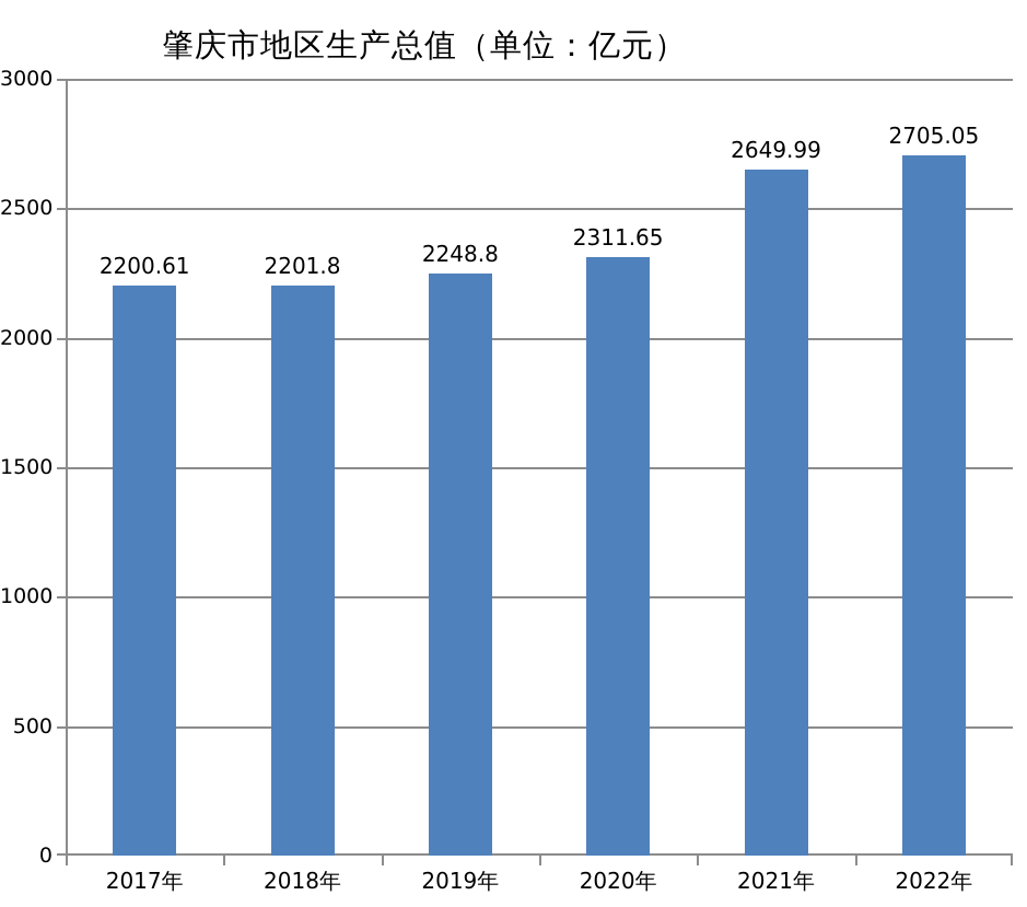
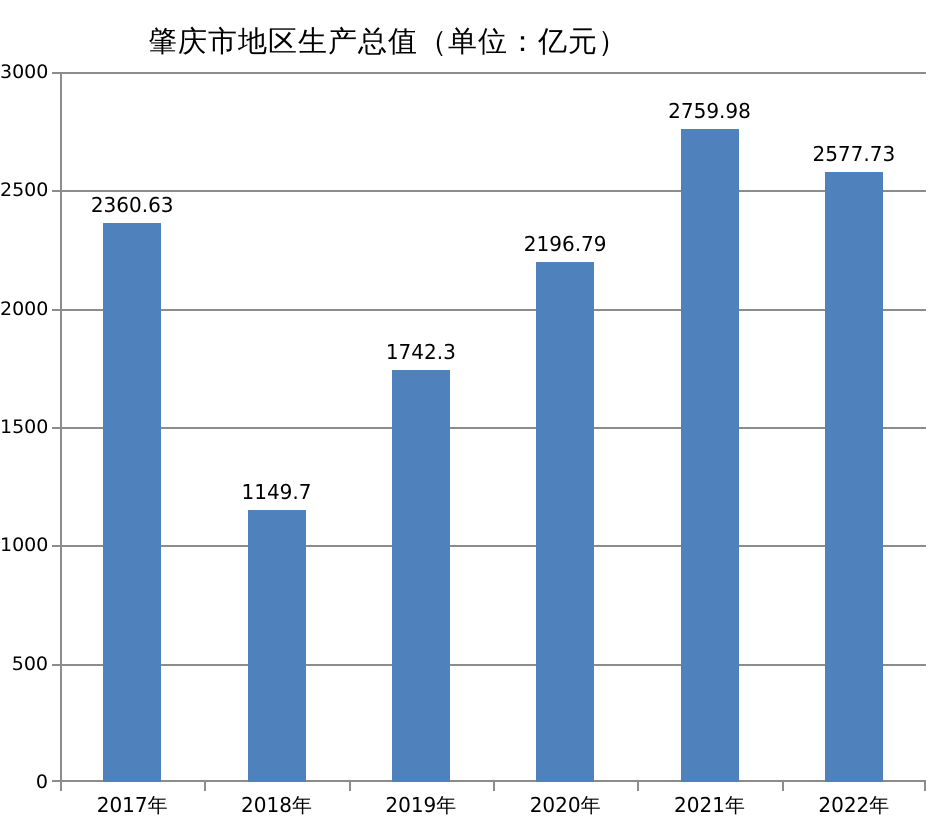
2017年: 2200.61 -> 2360.63
2018年: 2201.8 -> 1149.7
2019年: 2248.8 -> 1742.3
2020年: 2311.65 -> 2196.79
2021年: 2649.99 -> 2759.98
2022年: 2705.05 -> 2577.73
